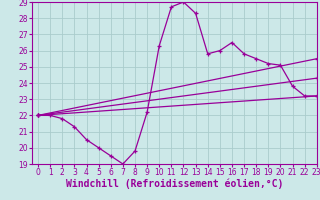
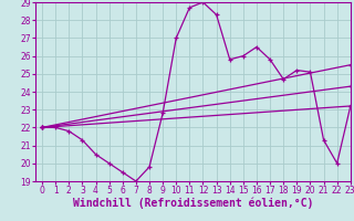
9: 22.2 -> 22.8
10: 26.3 -> 27.0
18: 25.5 -> 24.7
21: 23.8 -> 21.3
22: 23.2 -> 20.0
